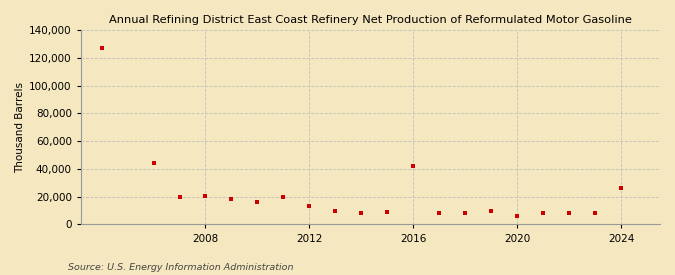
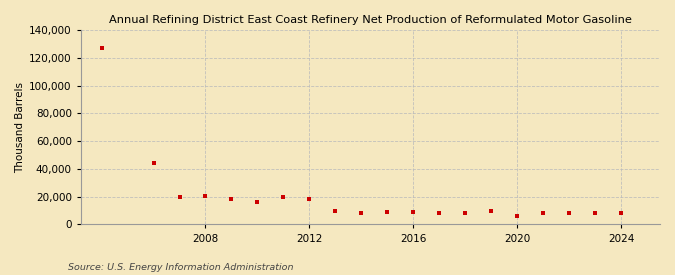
2012: 13,000 -> 18,000
2016: 42,000 -> 9,000
2024: 26,000 -> 8,000
